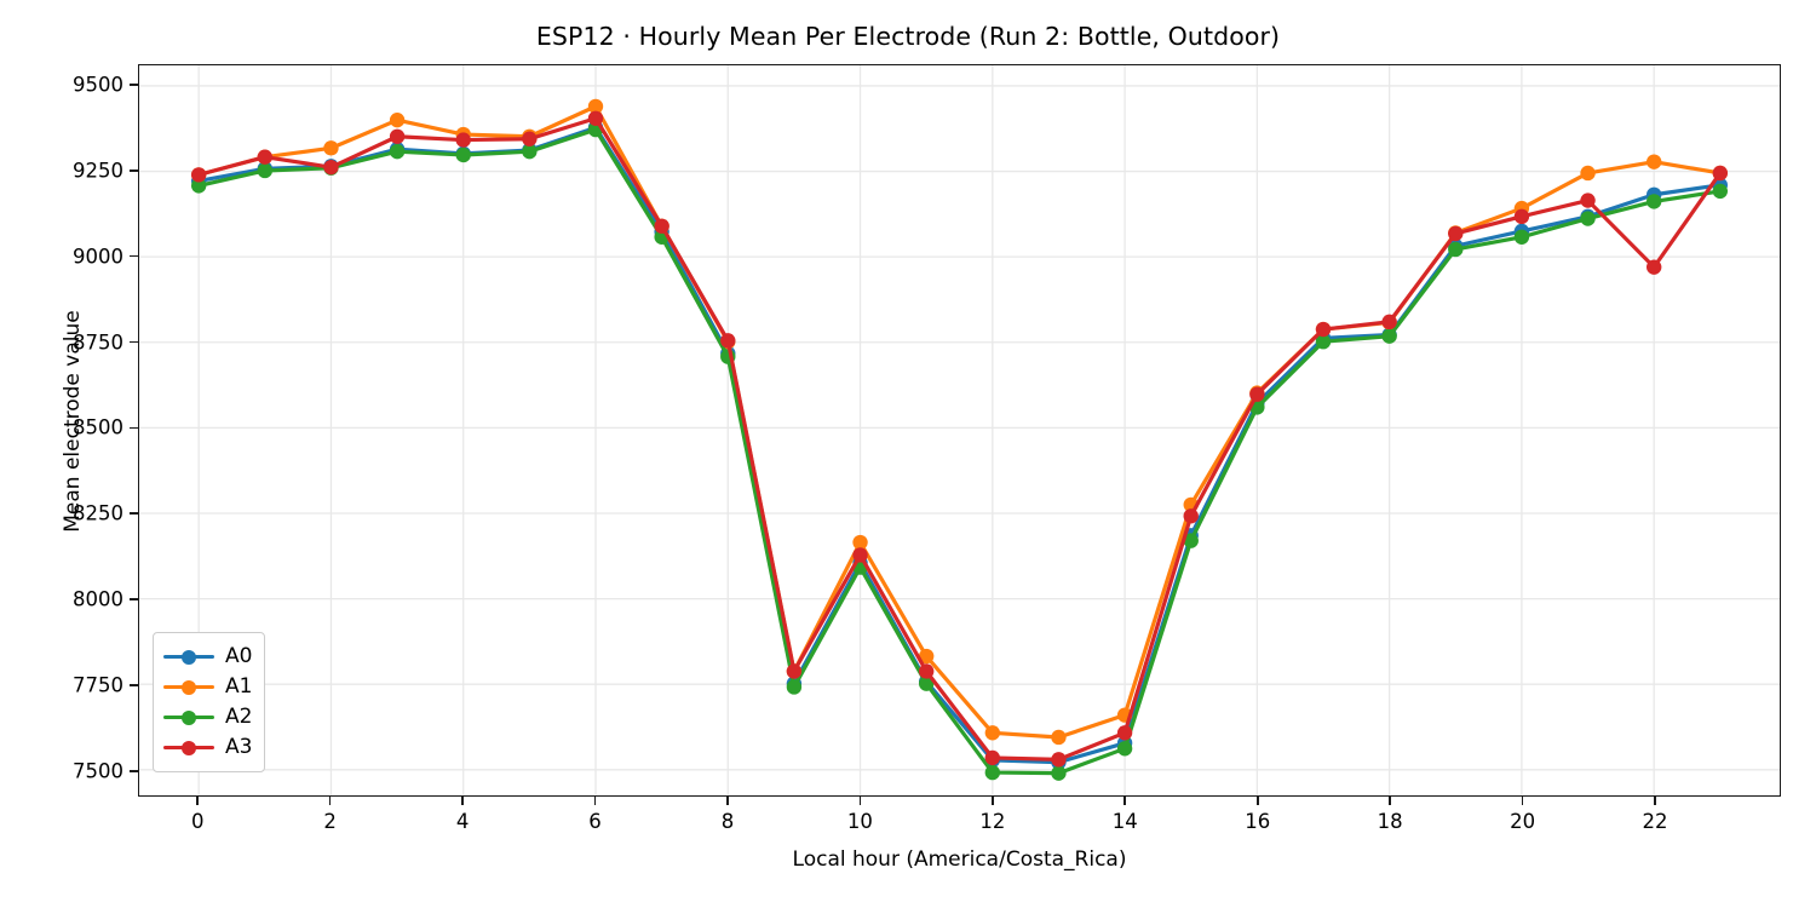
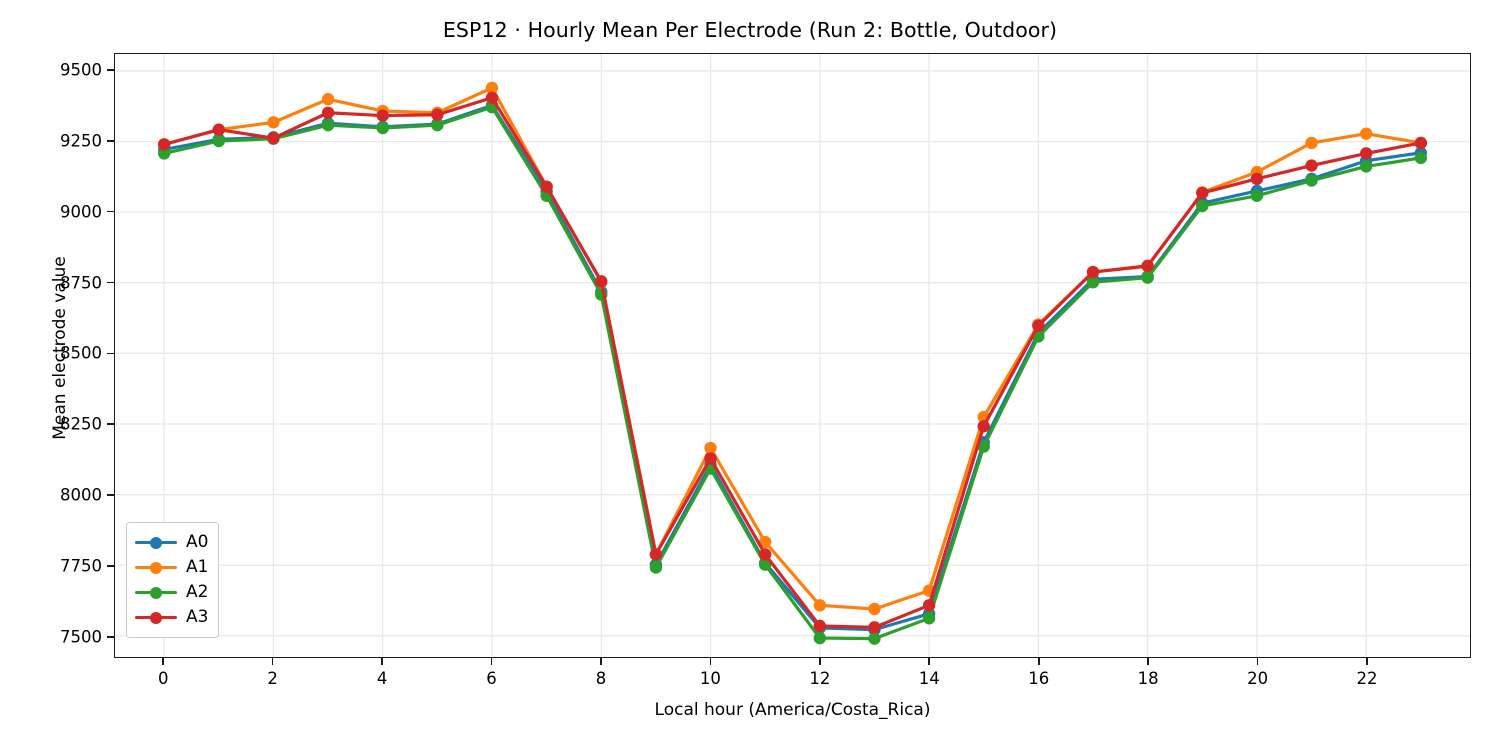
A3/22: 8970 -> 9210
